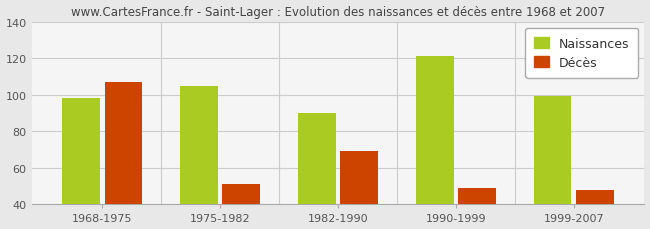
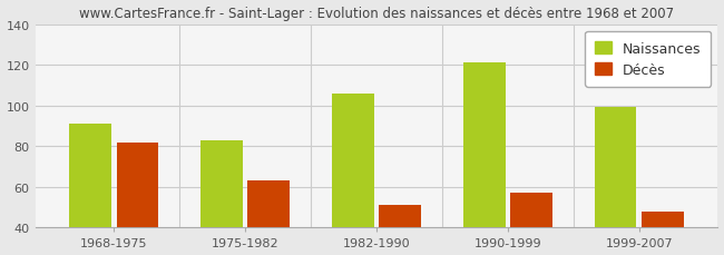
Naissances/1968-1975: 98 -> 91
Décès/1968-1975: 107 -> 82
Naissances/1975-1982: 105 -> 83
Décès/1975-1982: 51 -> 63
Naissances/1982-1990: 90 -> 106
Décès/1982-1990: 69 -> 51
Décès/1990-1999: 49 -> 57
